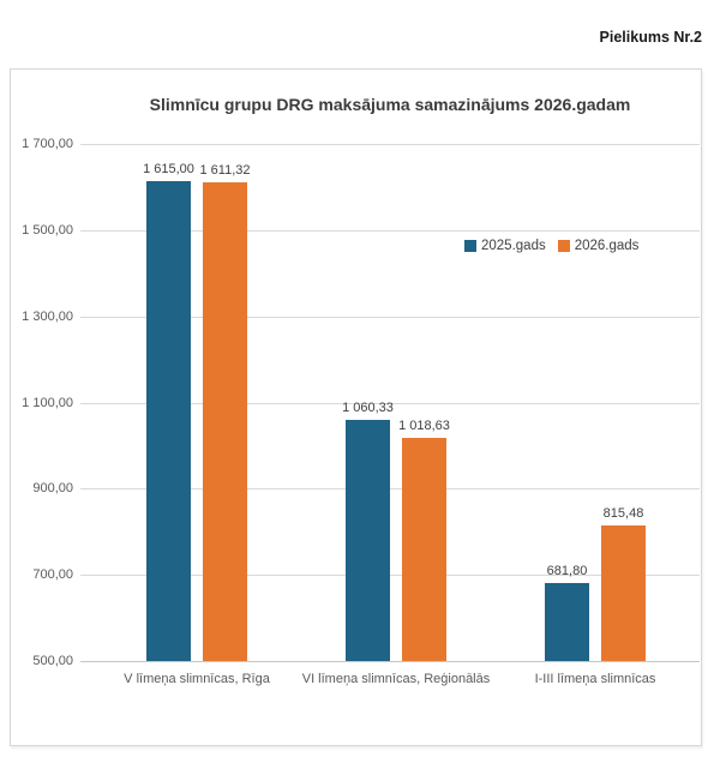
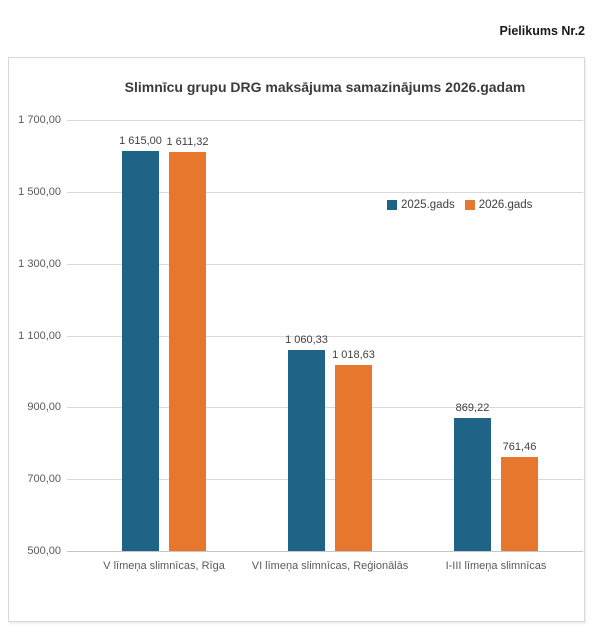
2025.gads/I-III līmeņa slimnīcas: 681,80 -> 869,22
2026.gads/I-III līmeņa slimnīcas: 815,48 -> 761,46
